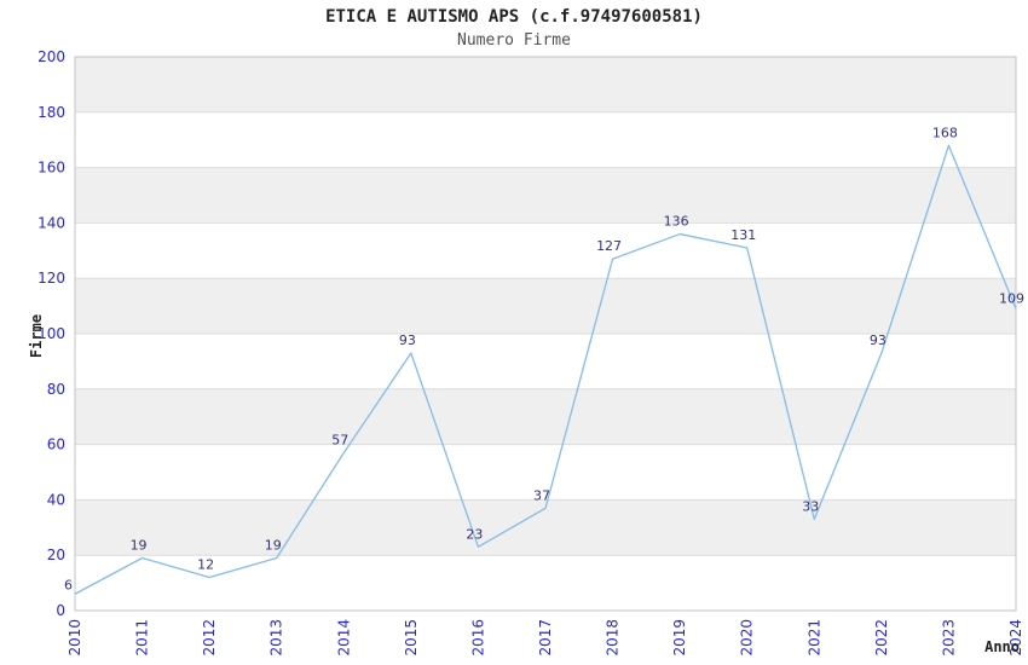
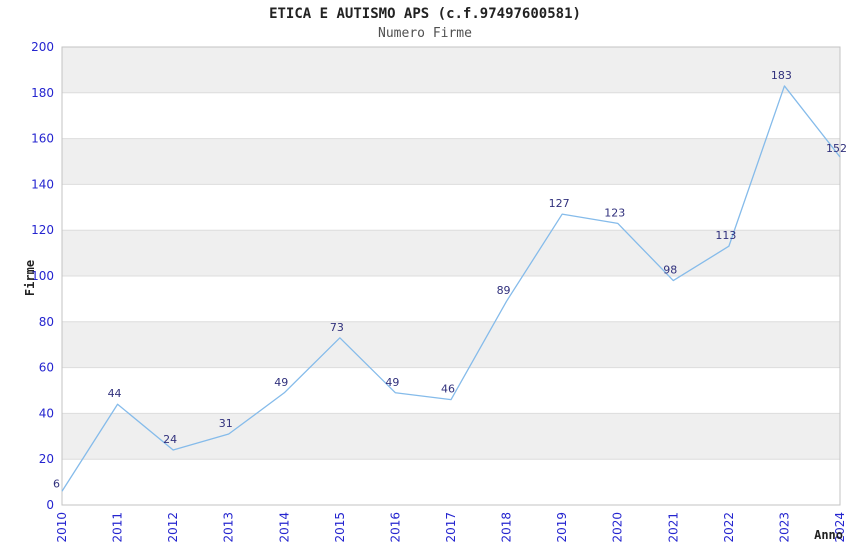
2011: 19 -> 44
2012: 12 -> 24
2013: 19 -> 31
2014: 57 -> 49
2015: 93 -> 73
2016: 23 -> 49
2017: 37 -> 46
2018: 127 -> 89
2019: 136 -> 127
2020: 131 -> 123
2021: 33 -> 98
2022: 93 -> 113
2023: 168 -> 183
2024: 109 -> 152
